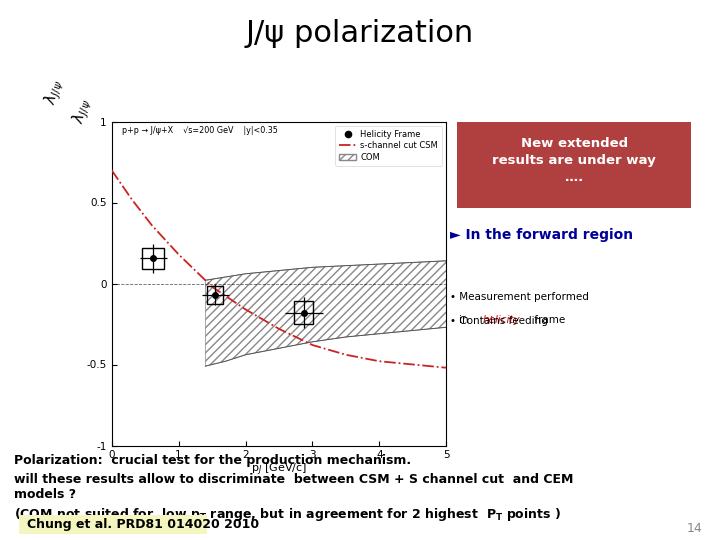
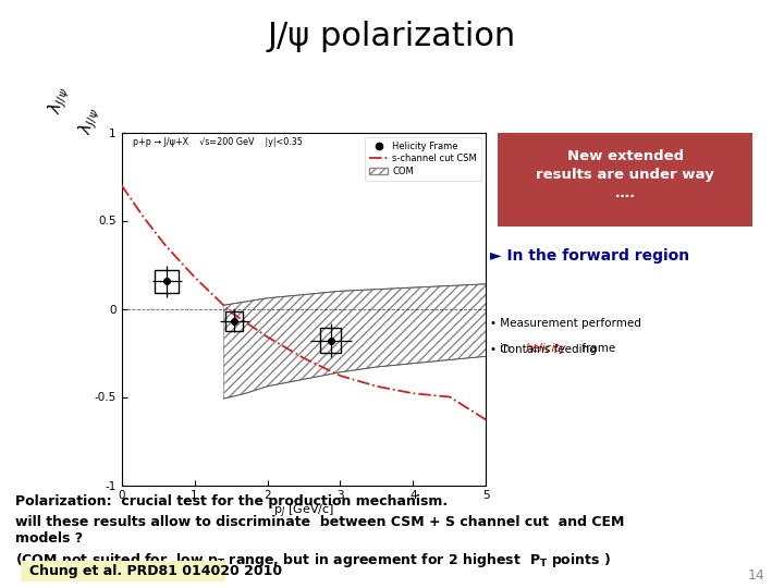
s-channel cut CSM/5: -0.52 -> -0.63
